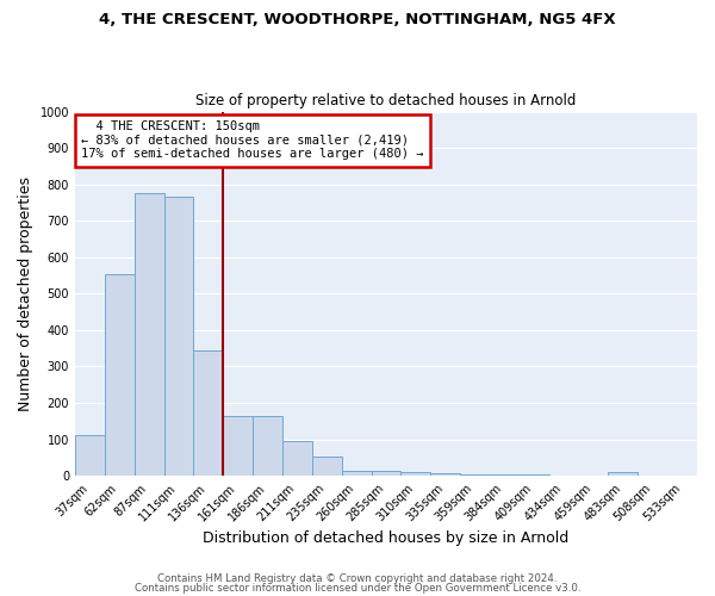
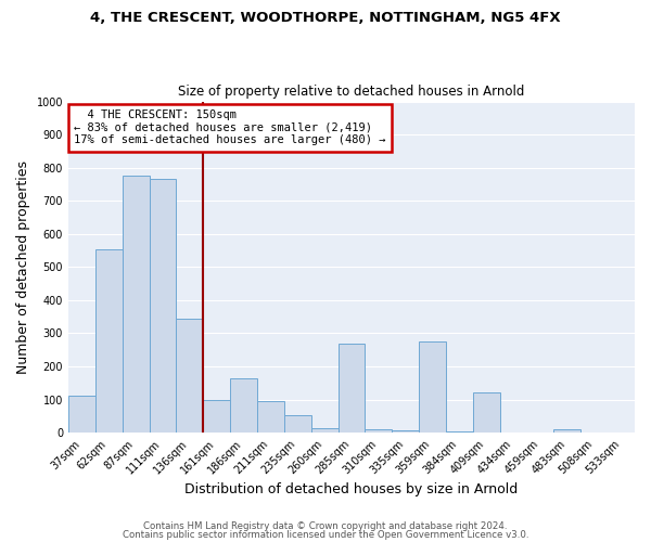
161sqm: 163 -> 100
285sqm: 14 -> 270
359sqm: 5 -> 275
409sqm: 5 -> 120
